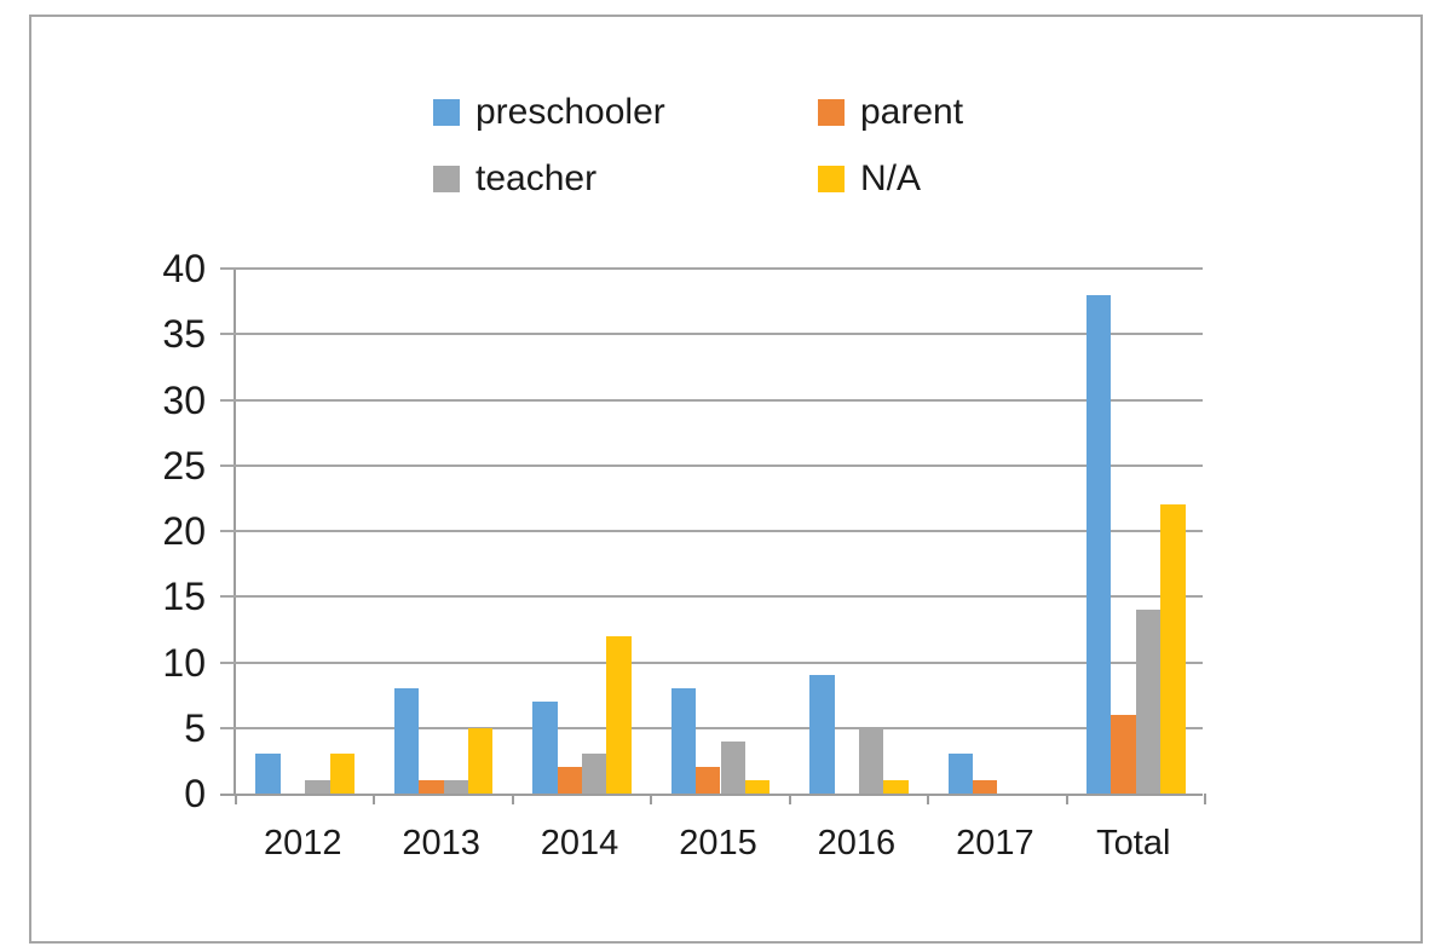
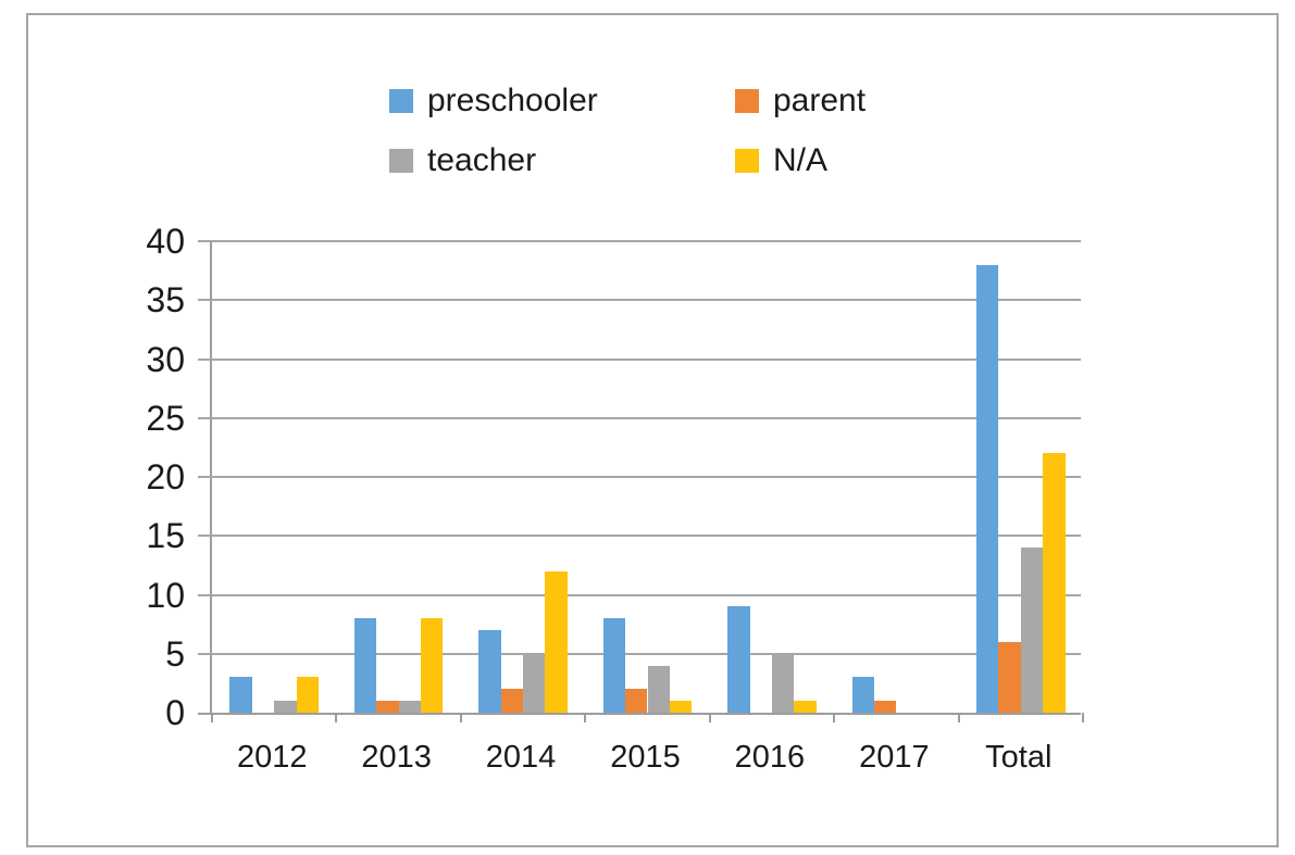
N/A/2013: 5 -> 8
teacher/2014: 3 -> 5
